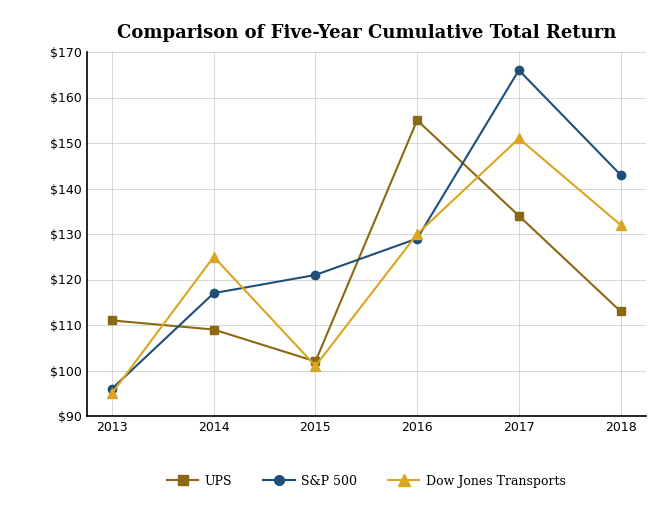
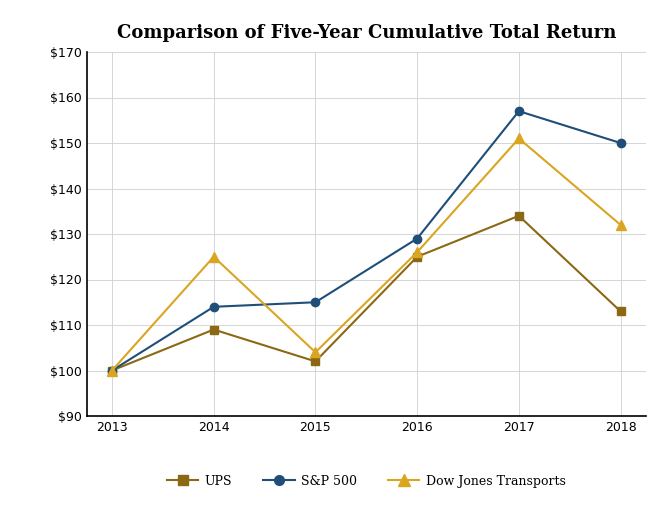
UPS/2013: $111 -> $100
S&P 500/2013: $96 -> $100
Dow Jones Transports/2013: $95 -> $100
S&P 500/2014: $117 -> $114
S&P 500/2015: $121 -> $115
Dow Jones Transports/2015: $101 -> $104
UPS/2016: $155 -> $125
Dow Jones Transports/2016: $130 -> $126
S&P 500/2017: $166 -> $157
S&P 500/2018: $143 -> $150
